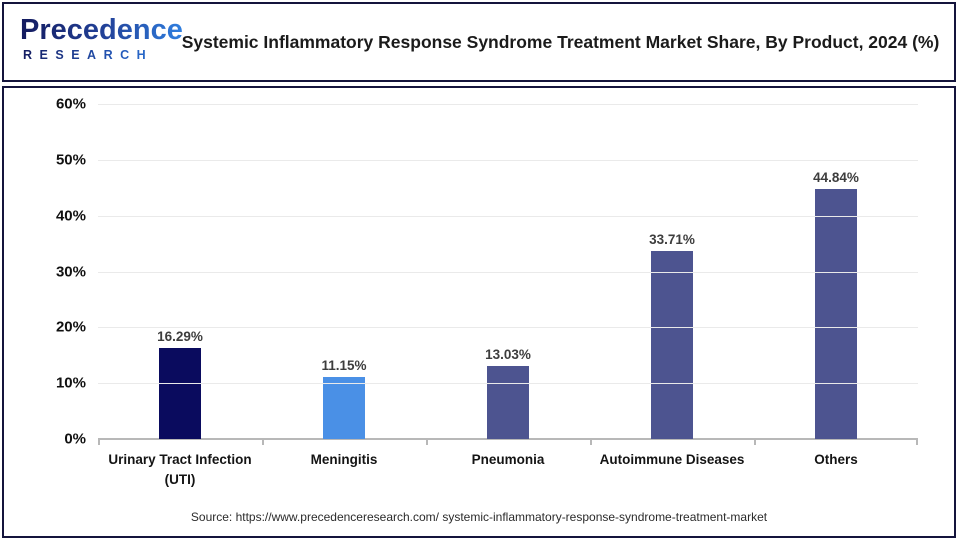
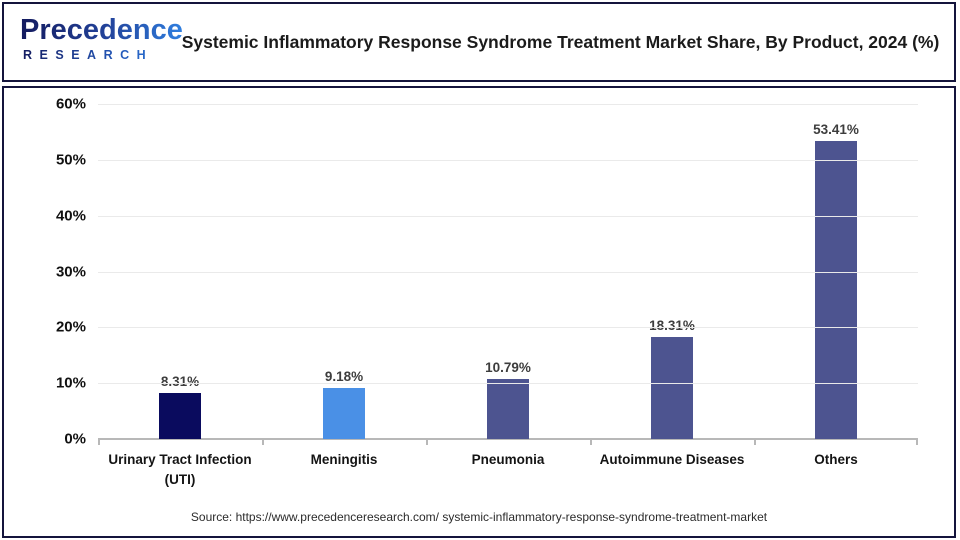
Urinary Tract Infection (UTI): 16.29% -> 8.31%
Meningitis: 11.15% -> 9.18%
Pneumonia: 13.03% -> 10.79%
Autoimmune Diseases: 33.71% -> 18.31%
Others: 44.84% -> 53.41%
